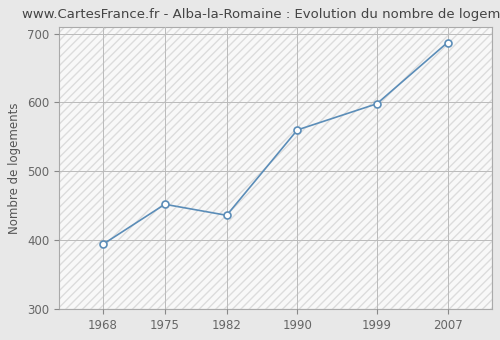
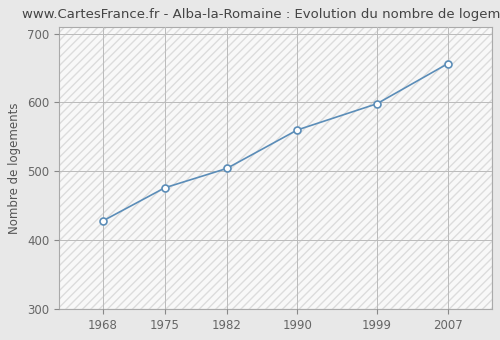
1968: 394 -> 428
1975: 452 -> 476
1982: 436 -> 504
2007: 687 -> 656
